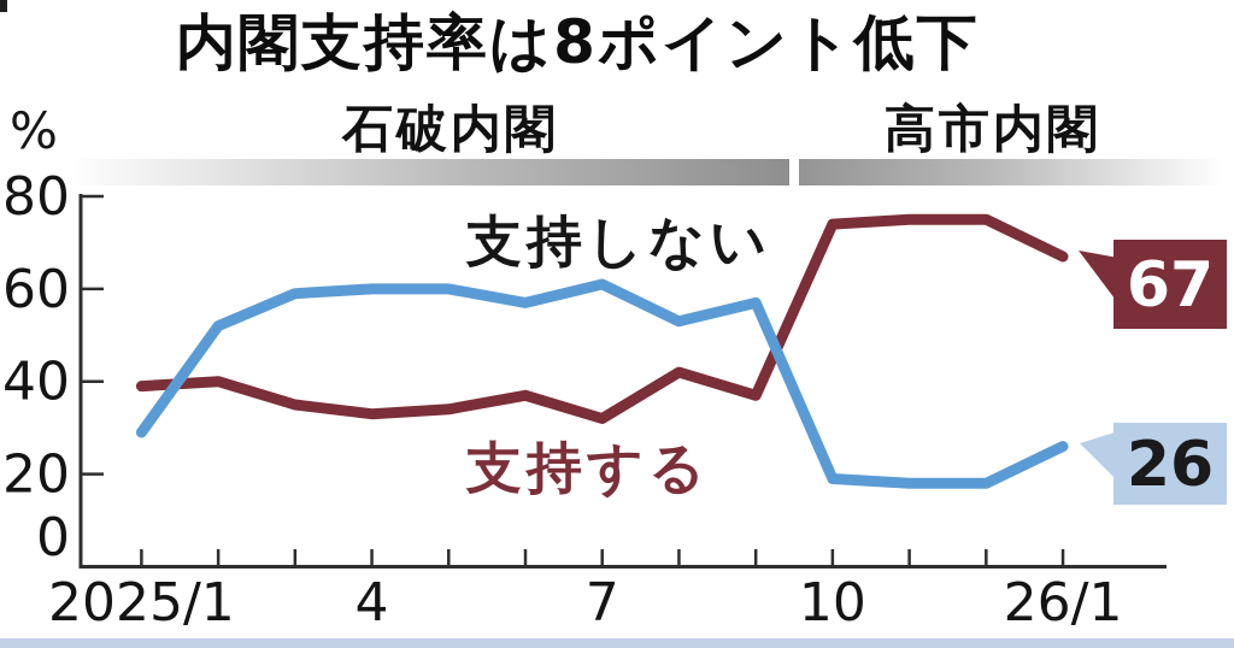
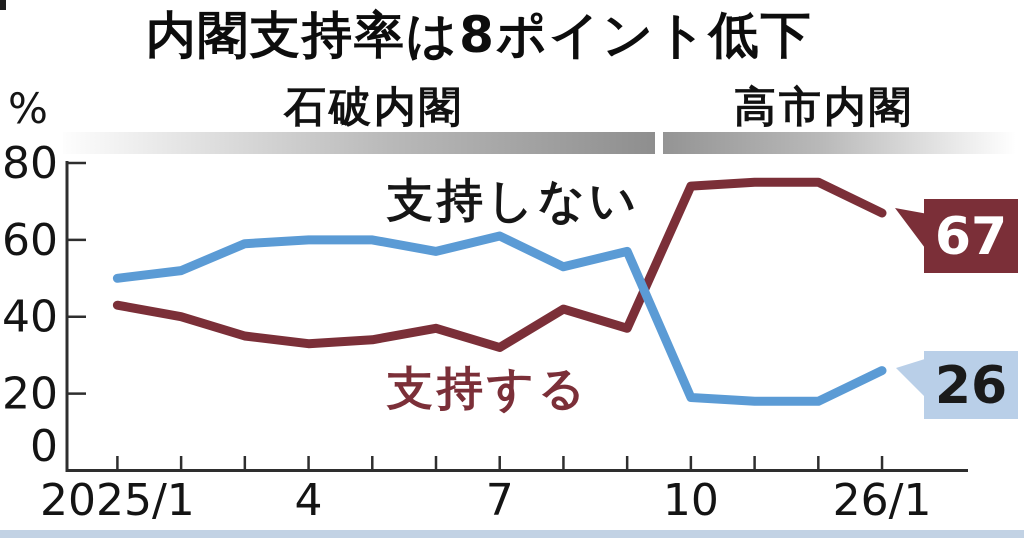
支持しない/2025/1: 29 -> 50
支持する/2025/1: 39 -> 43
